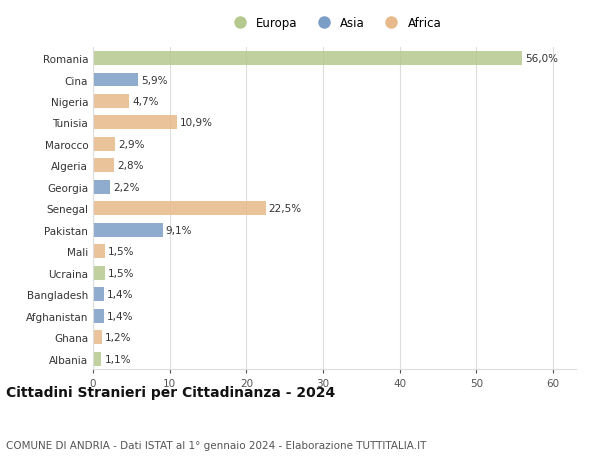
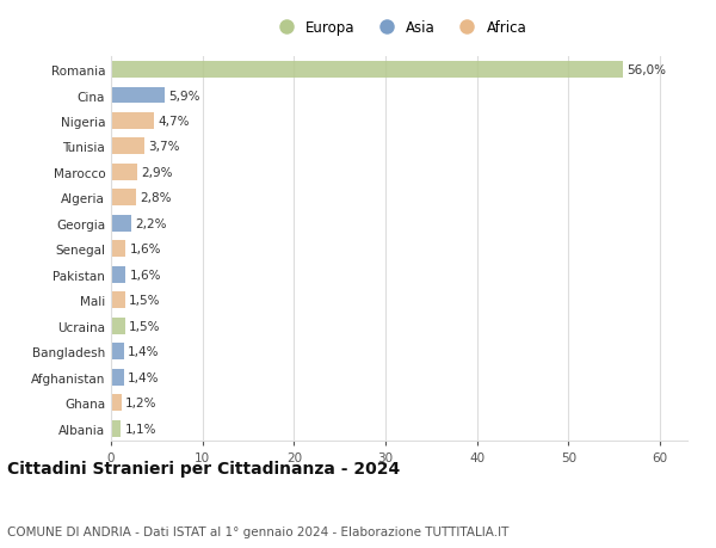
Tunisia: 10,9% -> 3,7%
Senegal: 22,5% -> 1,6%
Pakistan: 9,1% -> 1,6%
